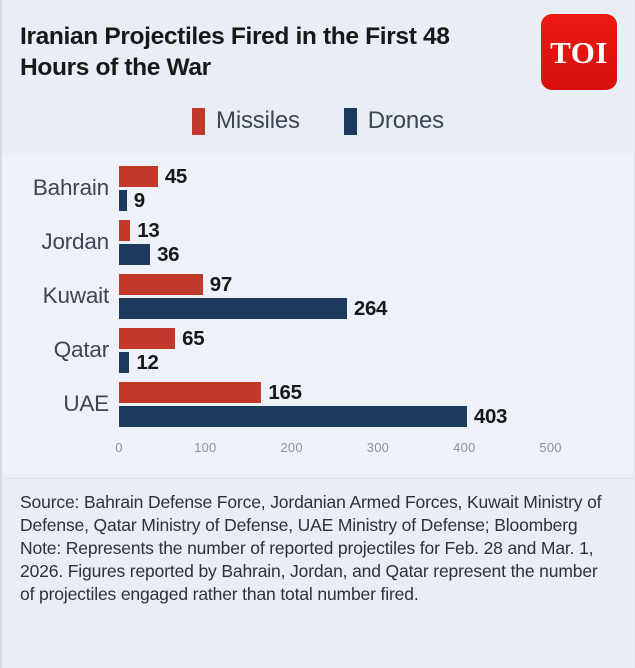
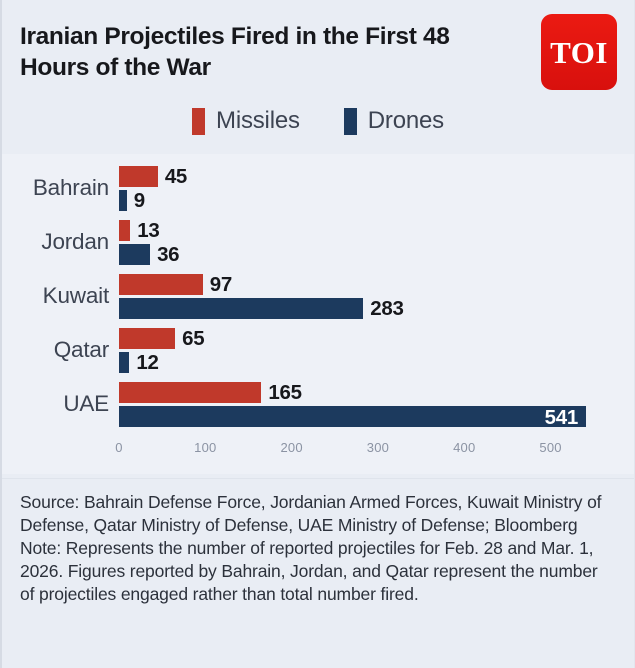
Drones/Kuwait: 264 -> 283
Drones/UAE: 403 -> 541
